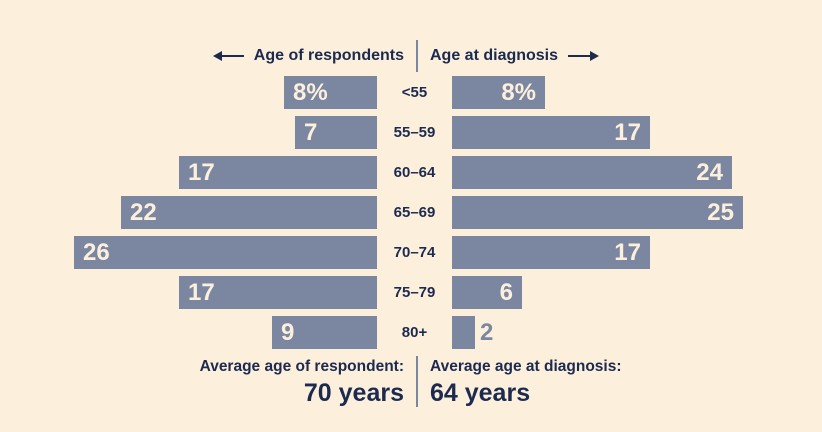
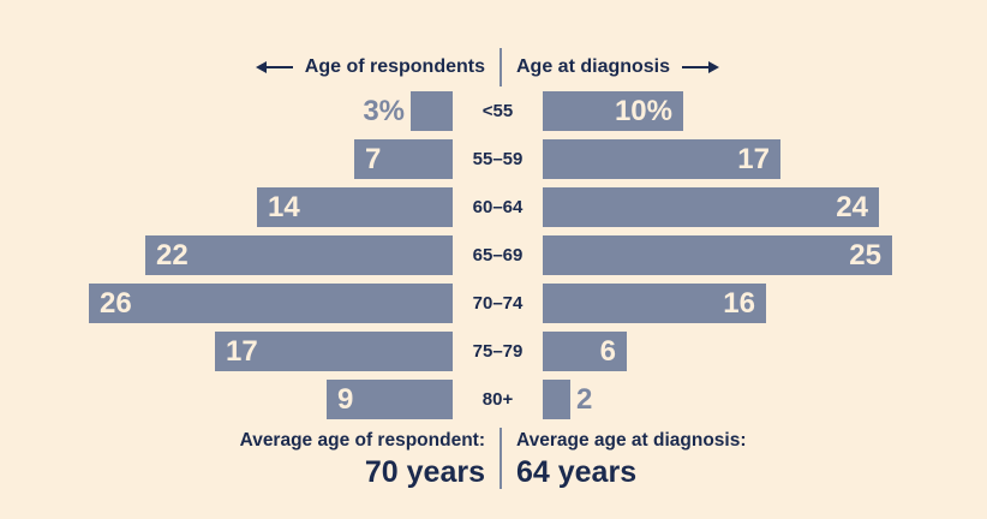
Age of respondents/<55: 8% -> 3%
Age at diagnosis/<55: 8% -> 10%
Age of respondents/60–64: 17 -> 14
Age at diagnosis/70–74: 17 -> 16
